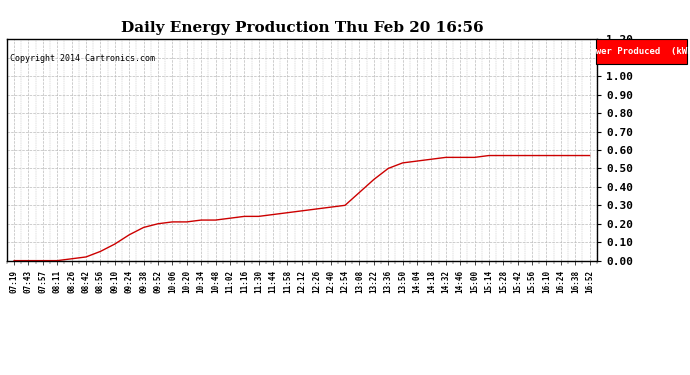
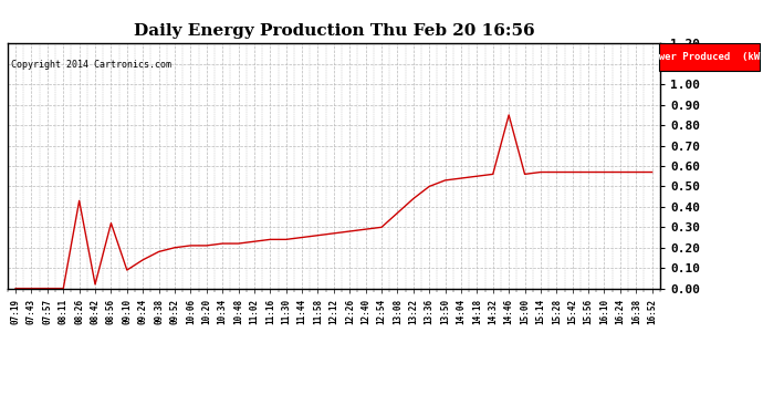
08:26: 0.01 -> 0.43
08:56: 0.05 -> 0.32
14:46: 0.56 -> 0.85
